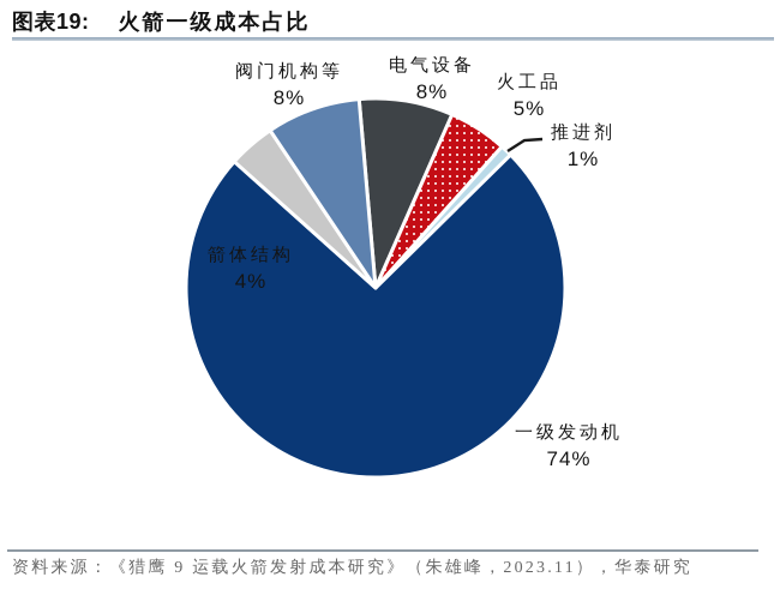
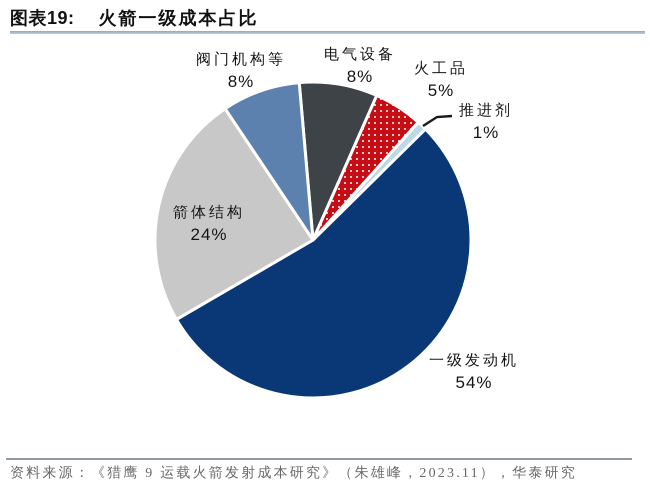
一级发动机: 74% -> 54%
箭体结构: 4% -> 24%
